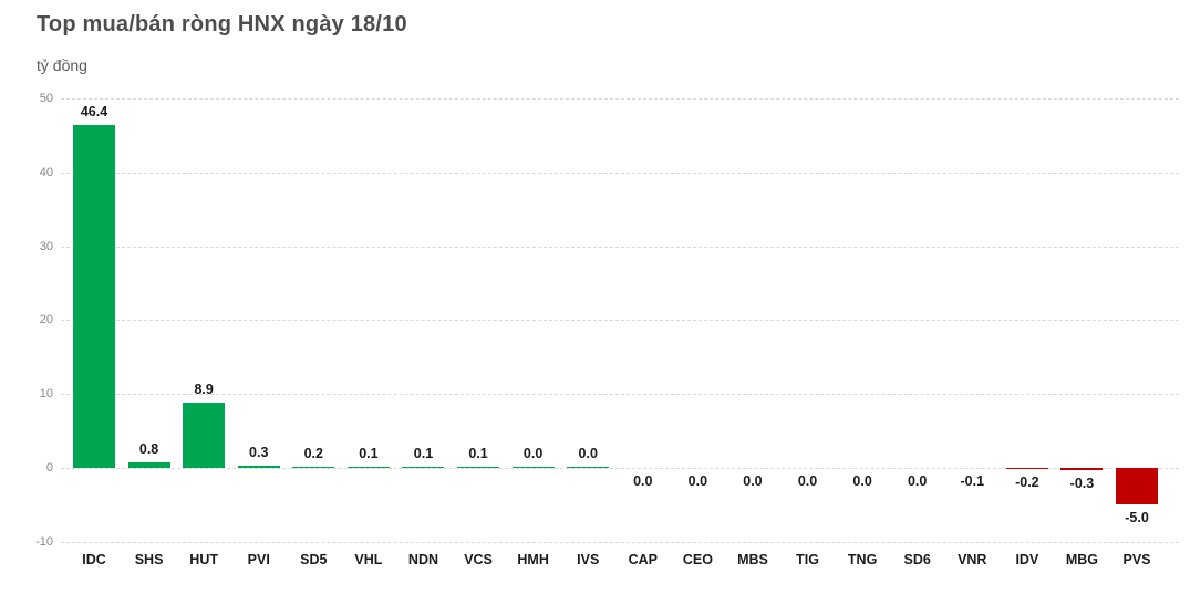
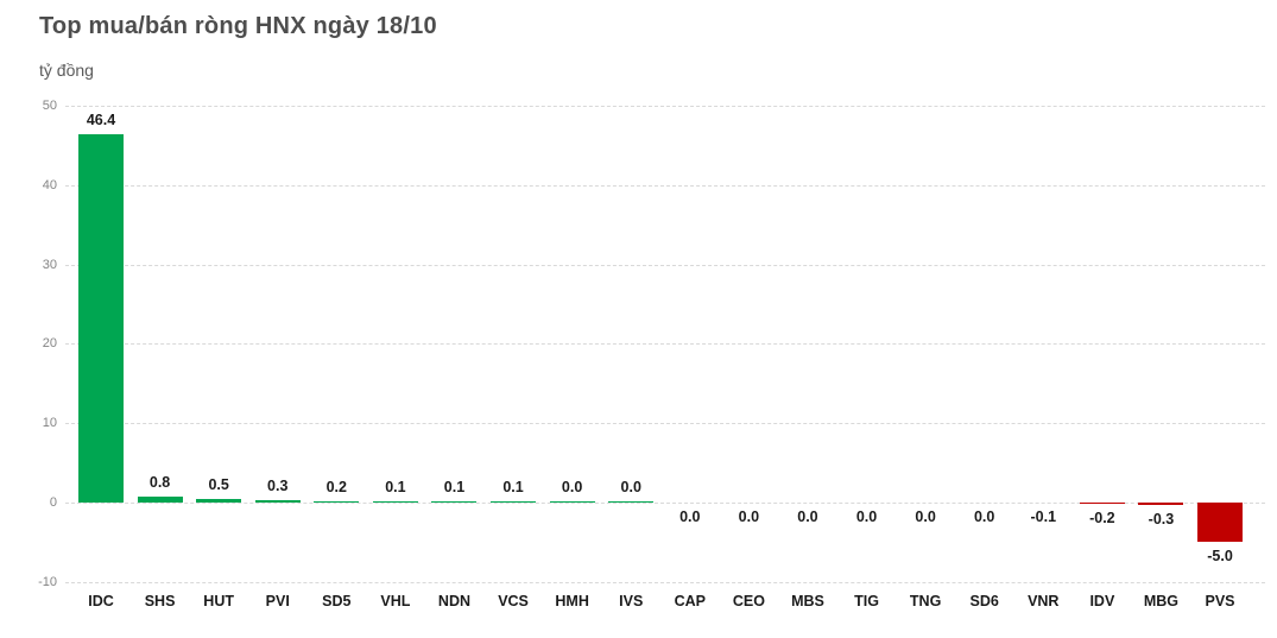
HUT: 8.9 -> 0.5
